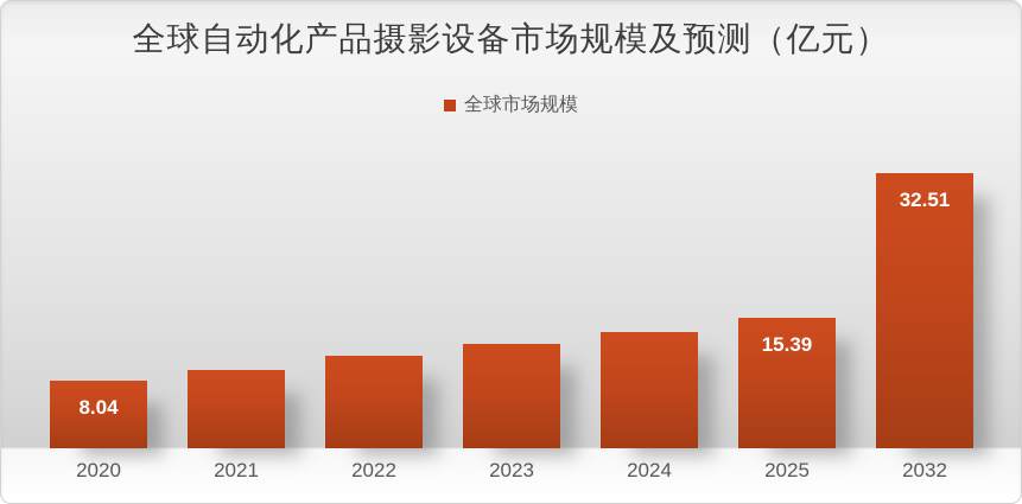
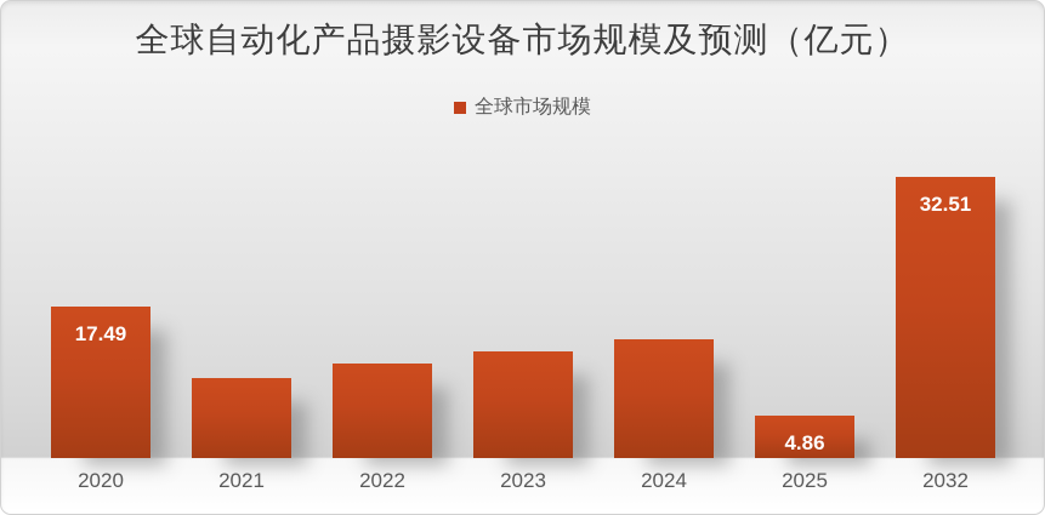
2020: 8.04 -> 17.49
2025: 15.39 -> 4.86
